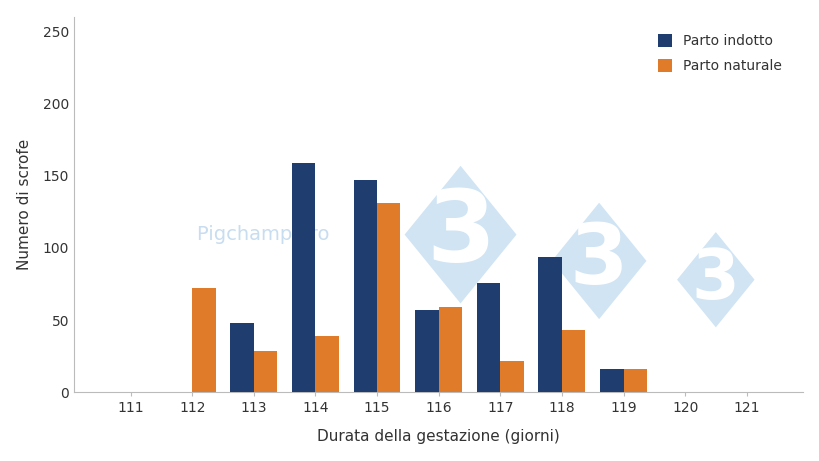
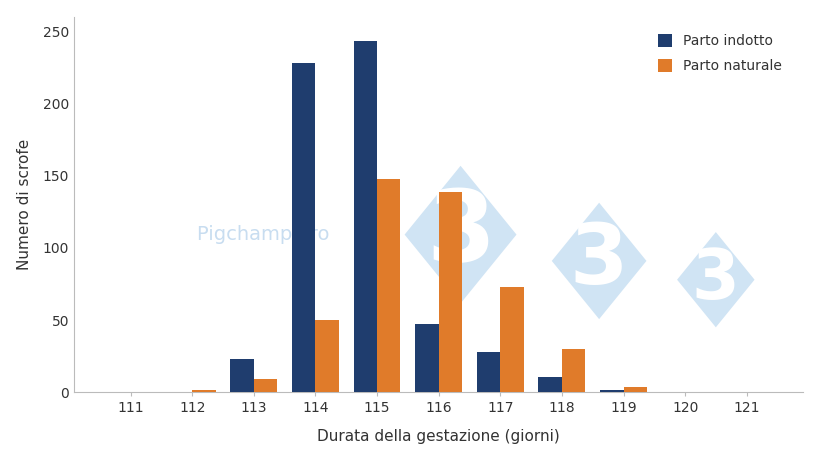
Parto naturale/112: 72 -> 2
Parto indotto/113: 48 -> 23
Parto naturale/113: 29 -> 9
Parto indotto/114: 159 -> 228
Parto naturale/114: 39 -> 50
Parto indotto/115: 147 -> 243
Parto naturale/115: 131 -> 148
Parto indotto/116: 57 -> 47
Parto naturale/116: 59 -> 139
Parto indotto/117: 76 -> 28
Parto naturale/117: 22 -> 73
Parto indotto/118: 94 -> 11
Parto naturale/118: 43 -> 30
Parto indotto/119: 16 -> 2
Parto naturale/119: 16 -> 4
